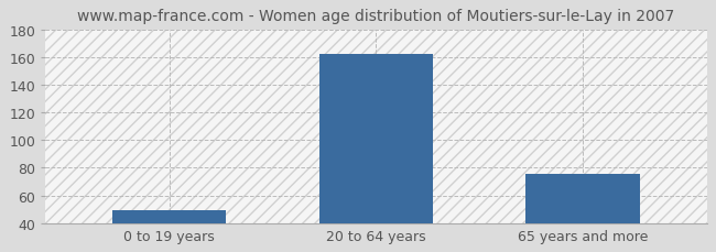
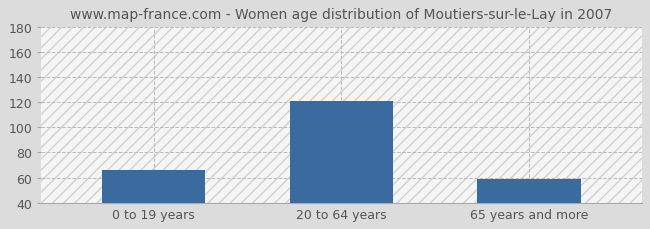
0 to 19 years: 49 -> 66
20 to 64 years: 162 -> 121
65 years and more: 76 -> 59
